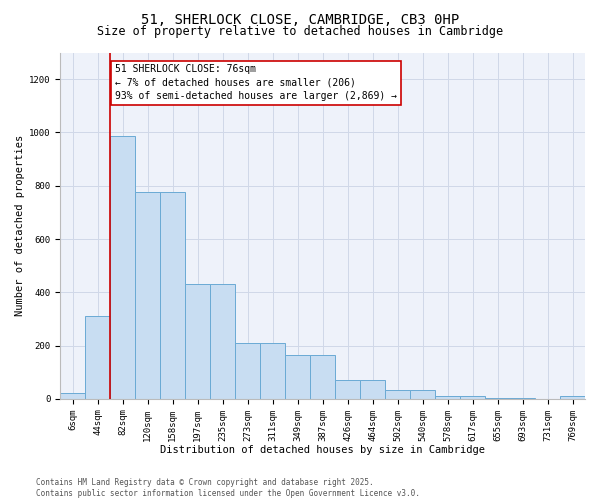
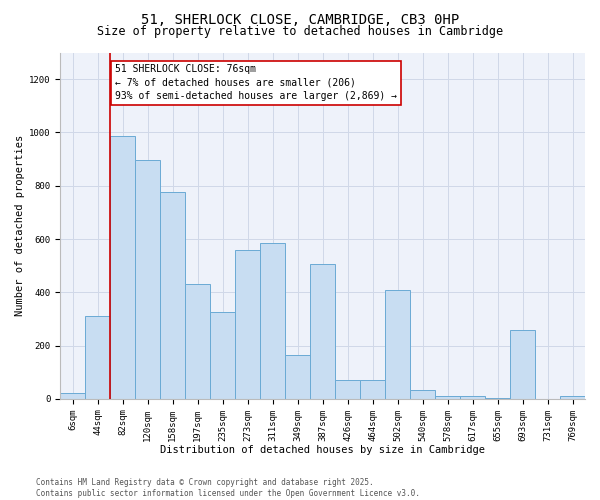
120sqm: 775 -> 895
235sqm: 430 -> 325
273sqm: 210 -> 560
311sqm: 210 -> 585
387sqm: 165 -> 505
502sqm: 35 -> 410
693sqm: 5 -> 260
